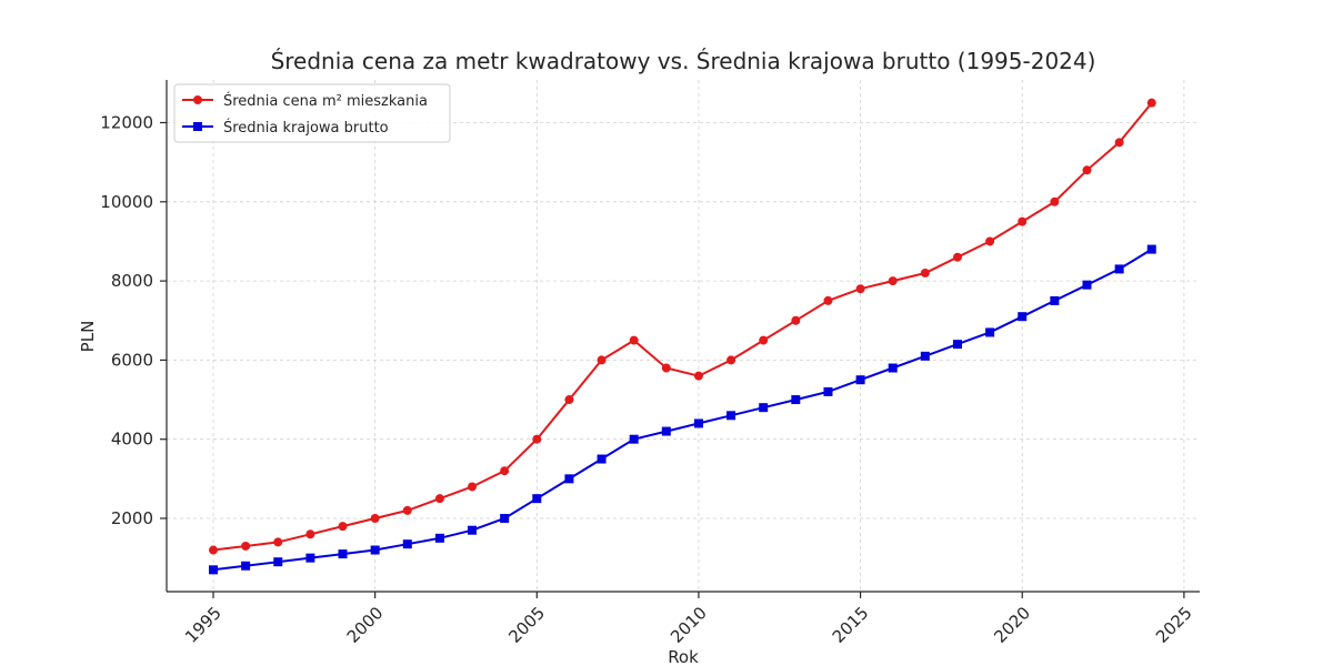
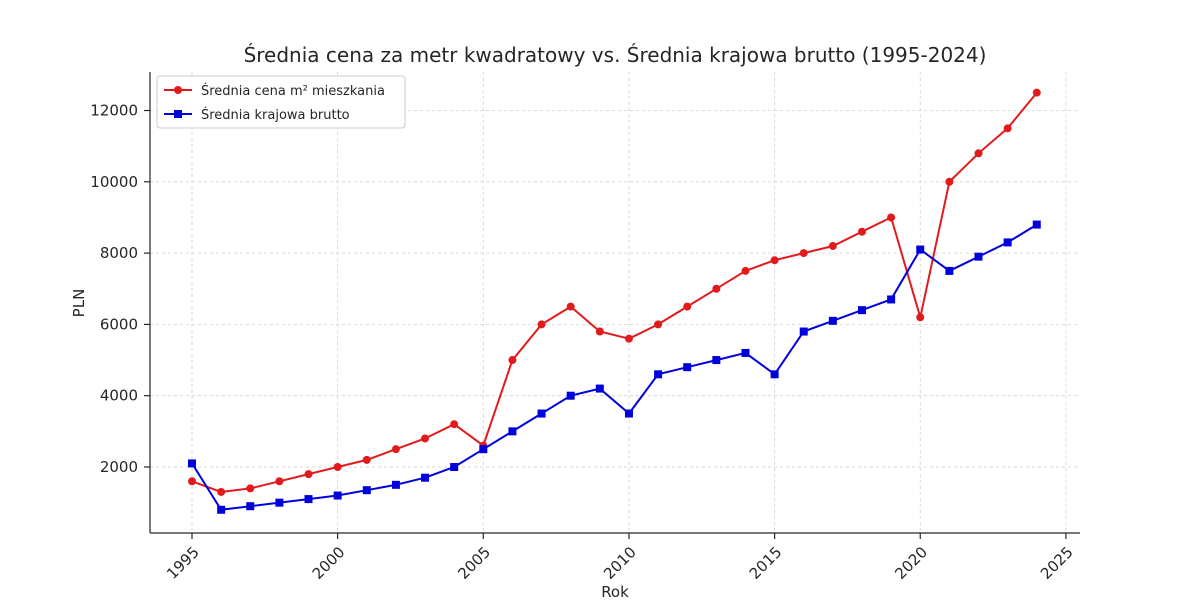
Średnia cena m² mieszkania/1995: 1200 -> 1600
Średnia krajowa brutto/1995: 700 -> 2100
Średnia cena m² mieszkania/2005: 4000 -> 2600
Średnia krajowa brutto/2010: 4400 -> 3500
Średnia krajowa brutto/2015: 5500 -> 4600
Średnia cena m² mieszkania/2020: 9500 -> 6200
Średnia krajowa brutto/2020: 7100 -> 8100
